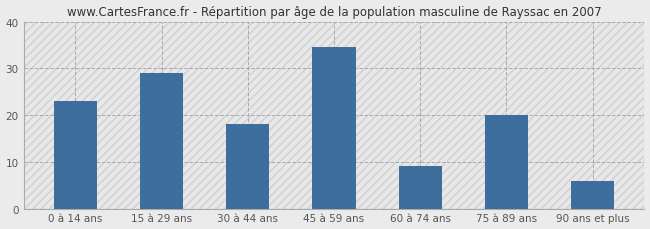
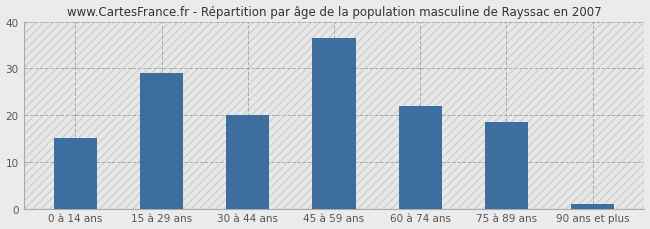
0 à 14 ans: 23.0 -> 15.0
30 à 44 ans: 18.0 -> 20.0
45 à 59 ans: 34.5 -> 36.5
60 à 74 ans: 9.0 -> 22.0
75 à 89 ans: 20.0 -> 18.5
90 ans et plus: 6.0 -> 1.0
